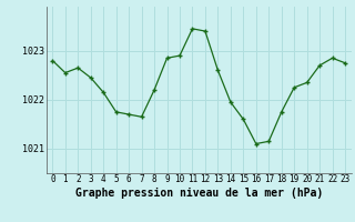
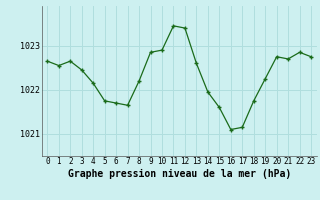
0: 1022.80 -> 1022.65
20: 1022.35 -> 1022.75
